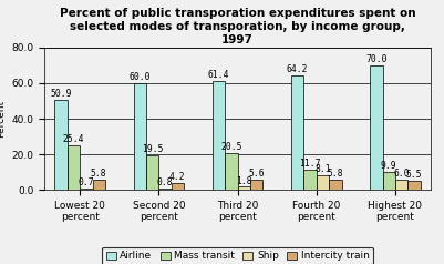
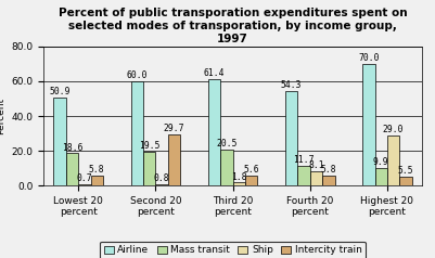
Mass transit/Lowest 20 percent: 25.4 -> 18.6
Intercity train/Second 20 percent: 4.2 -> 29.7
Airline/Fourth 20 percent: 64.2 -> 54.3
Ship/Highest 20 percent: 6 -> 29
